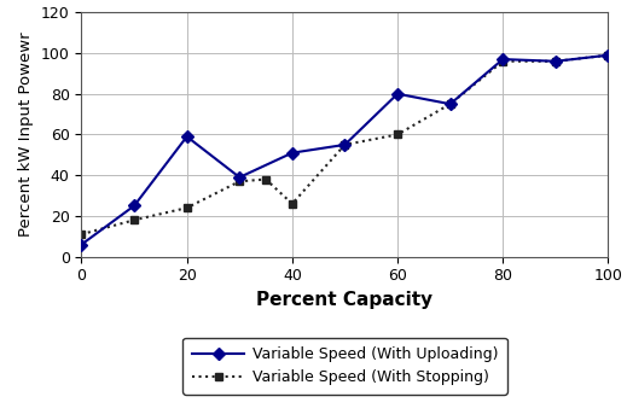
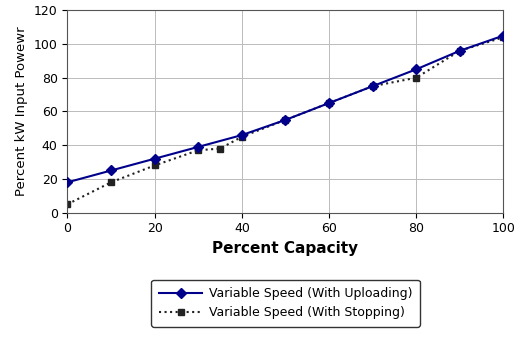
Variable Speed (With Uploading)/0: 6 -> 18
Variable Speed (With Stopping)/0: 11 -> 5
Variable Speed (With Uploading)/20: 59 -> 32
Variable Speed (With Stopping)/20: 24 -> 28
Variable Speed (With Uploading)/40: 51 -> 46
Variable Speed (With Stopping)/40: 26 -> 45
Variable Speed (With Uploading)/60: 80 -> 65
Variable Speed (With Stopping)/60: 60 -> 65
Variable Speed (With Uploading)/80: 97 -> 85
Variable Speed (With Stopping)/80: 96 -> 80
Variable Speed (With Uploading)/100: 99 -> 105
Variable Speed (With Stopping)/100: 99 -> 104
